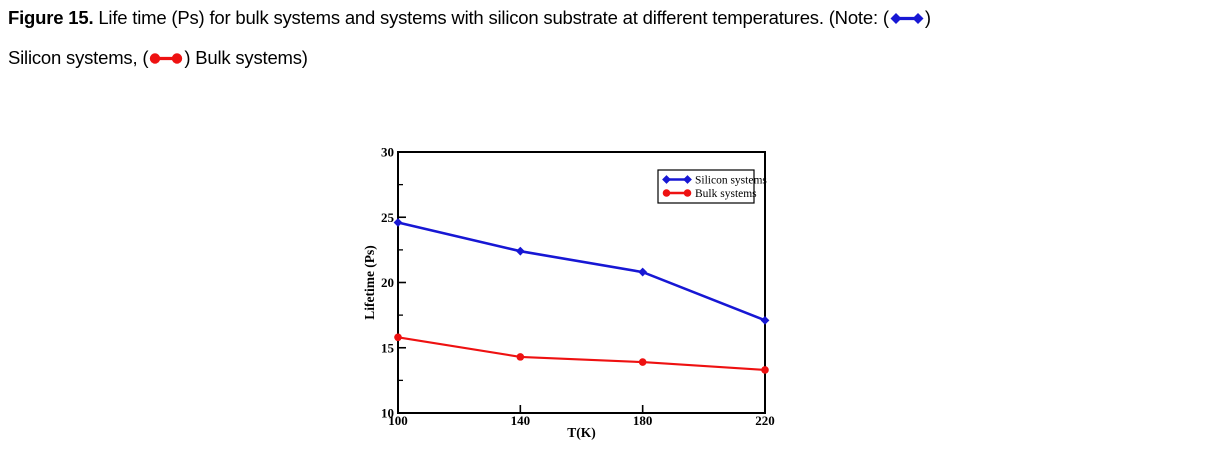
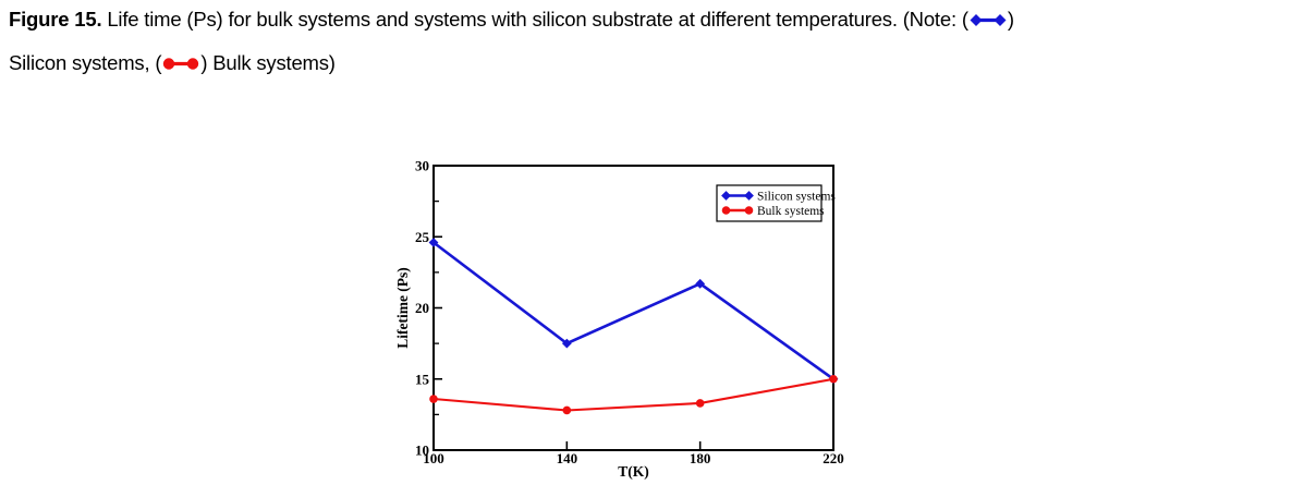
Bulk systems/100: 15.8 -> 13.6
Silicon systems/140: 22.4 -> 17.5
Bulk systems/140: 14.3 -> 12.8
Silicon systems/180: 20.8 -> 21.7
Bulk systems/180: 13.9 -> 13.3
Silicon systems/220: 17.1 -> 15.0
Bulk systems/220: 13.3 -> 15.0
